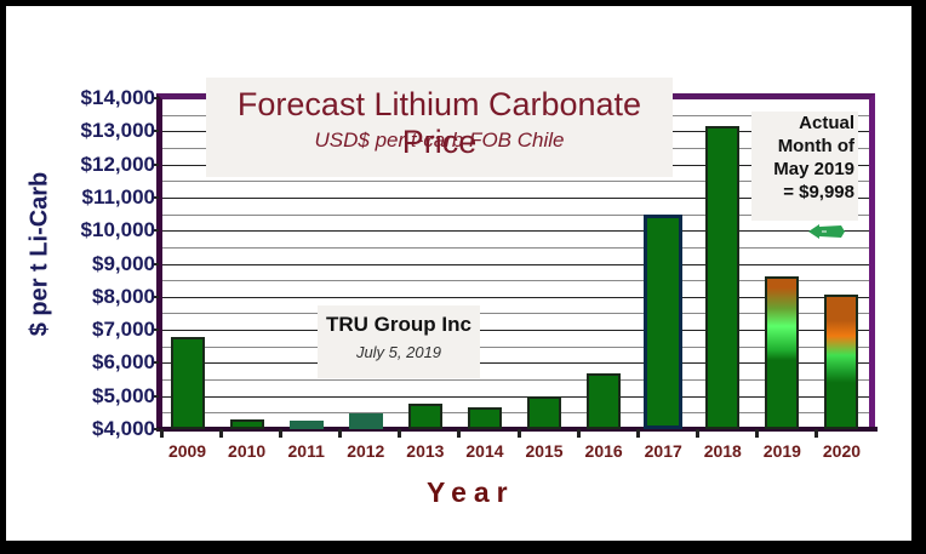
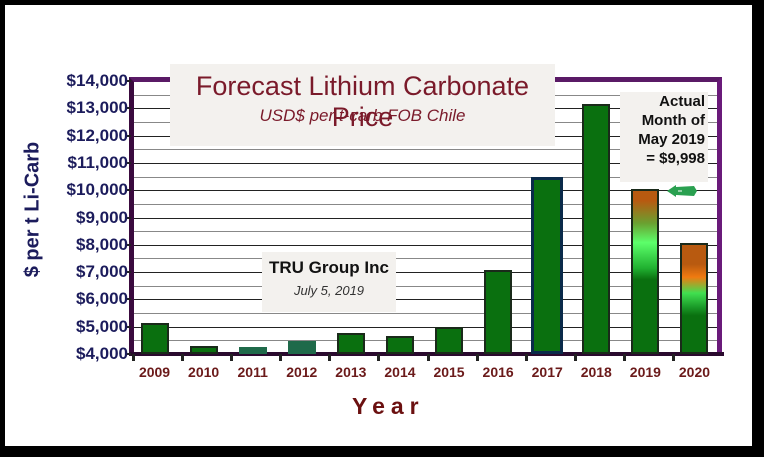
2009: $6800 -> $5100
2016: $5700 -> $7100
2019: $8600 -> $10000
